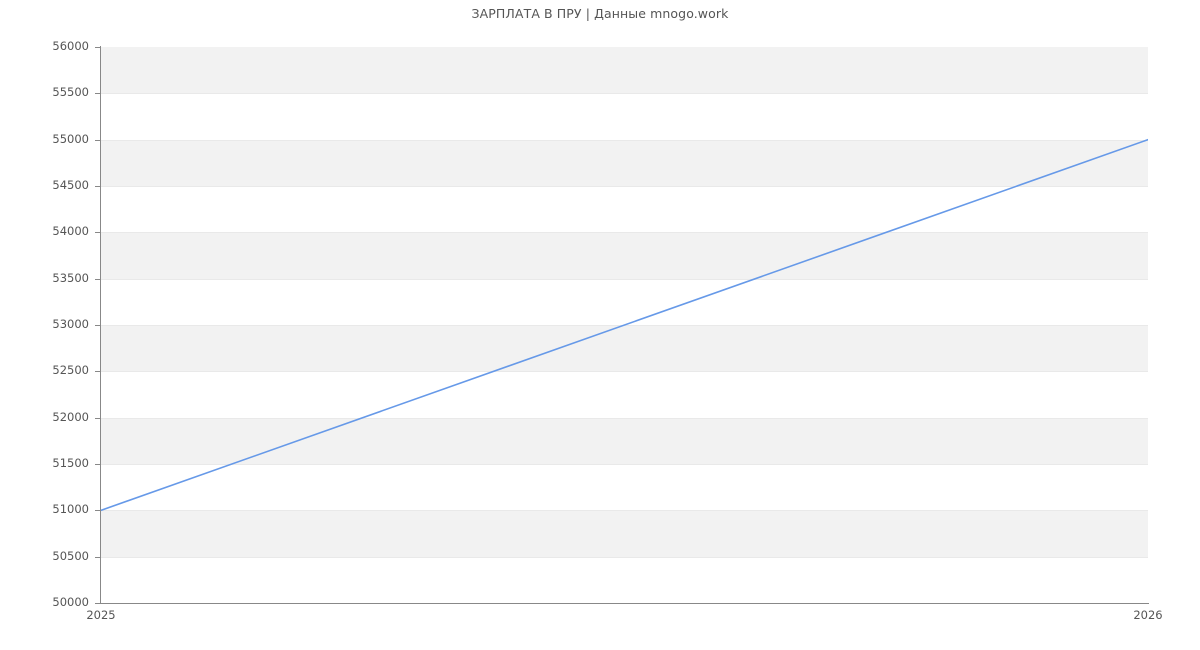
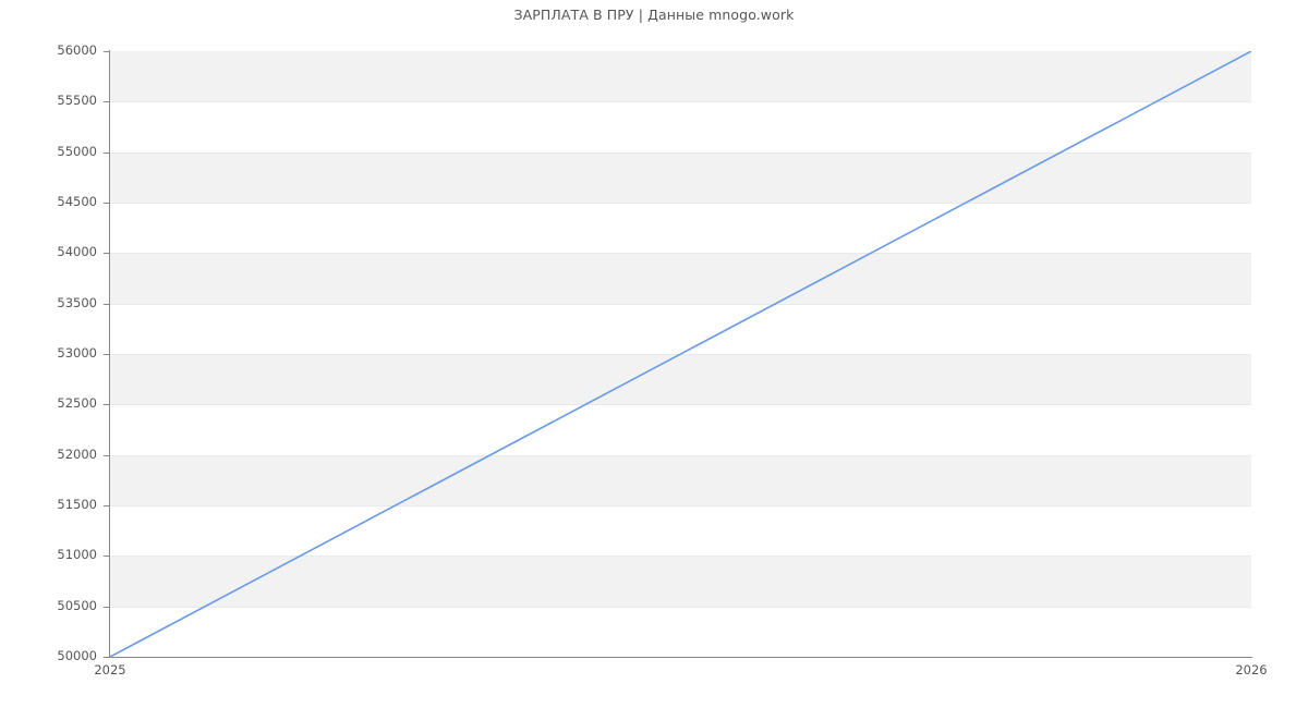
2025: 51000 -> 50000
2026: 55000 -> 56000
